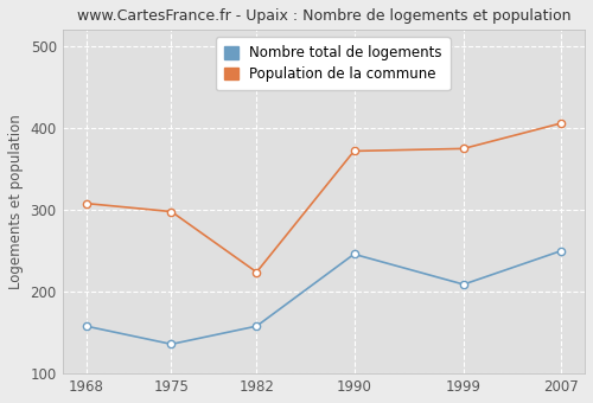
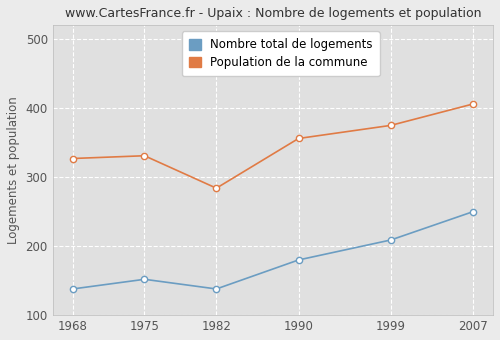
Nombre total de logements/1968: 158 -> 138
Population de la commune/1968: 308 -> 327
Nombre total de logements/1975: 136 -> 152
Population de la commune/1975: 298 -> 331
Nombre total de logements/1982: 158 -> 138
Population de la commune/1982: 224 -> 284
Nombre total de logements/1990: 246 -> 180
Population de la commune/1990: 372 -> 356
